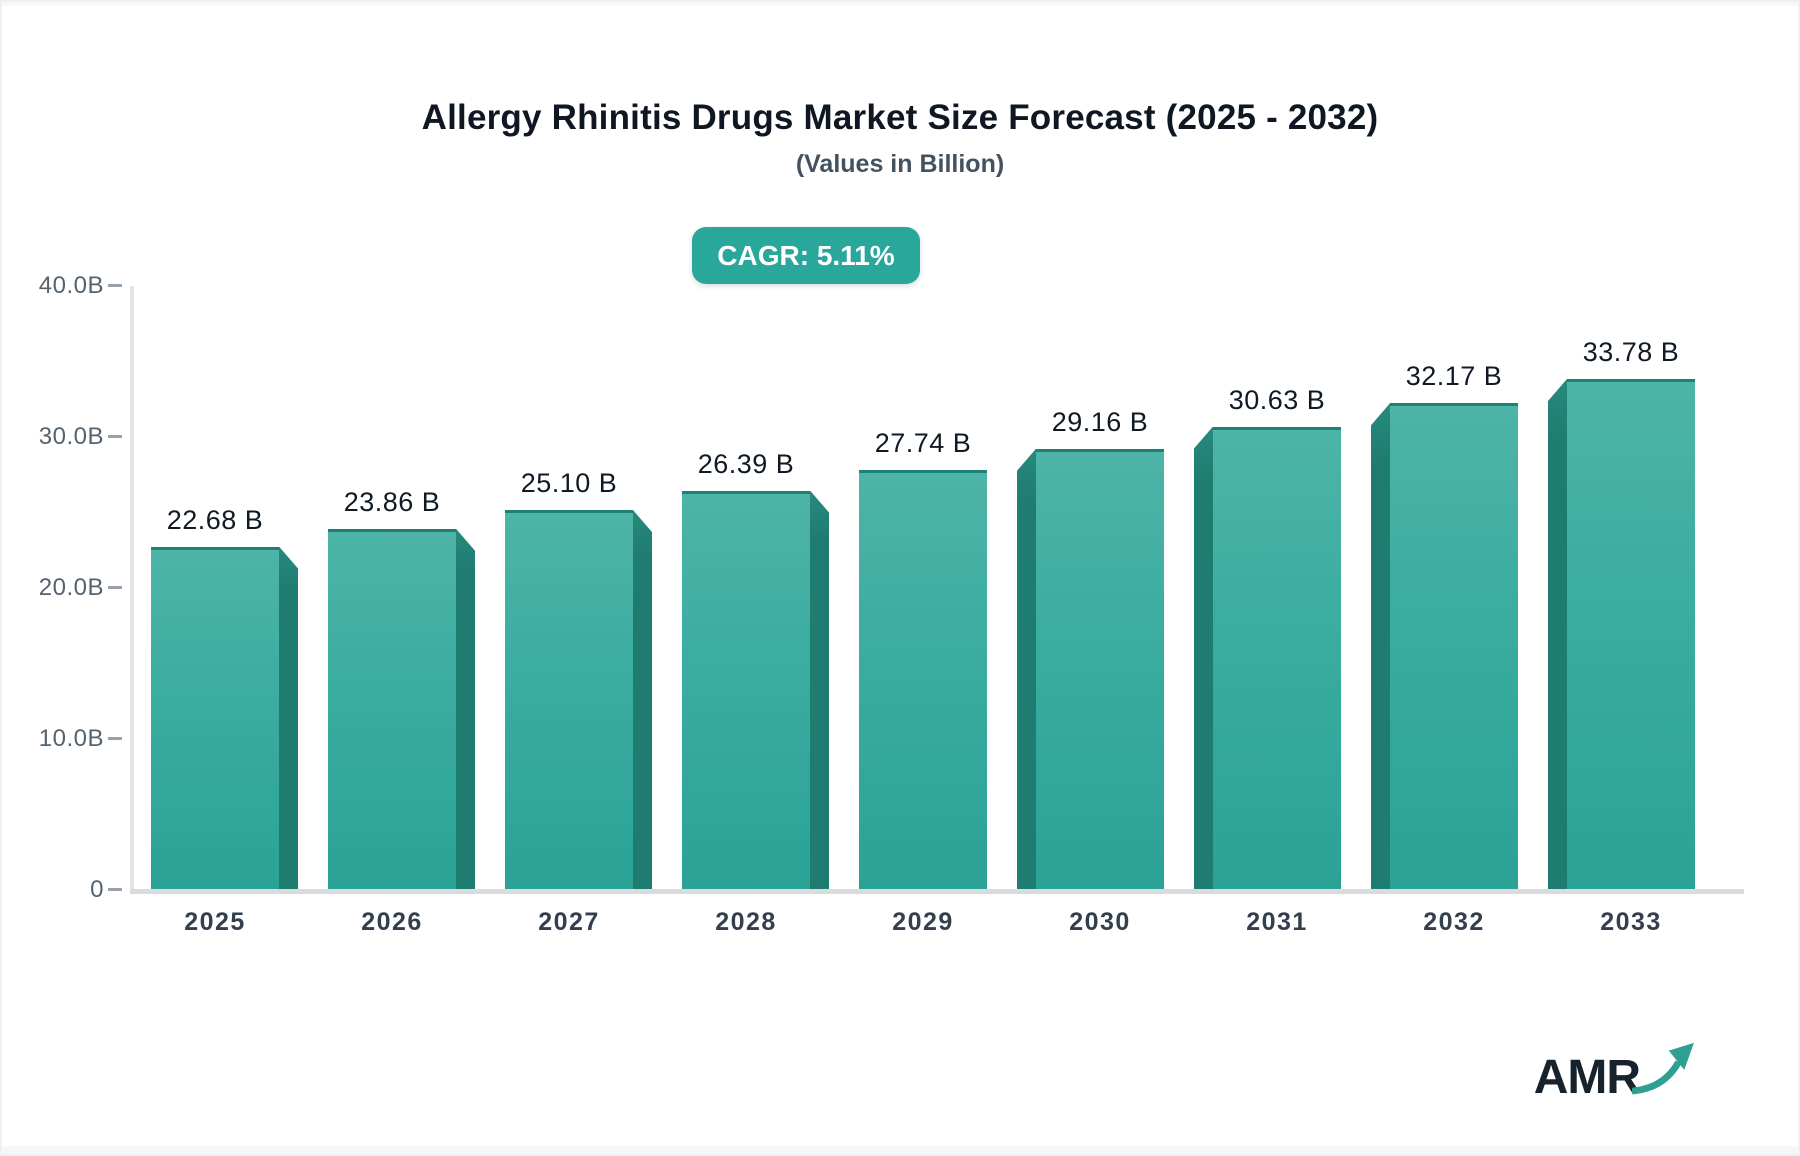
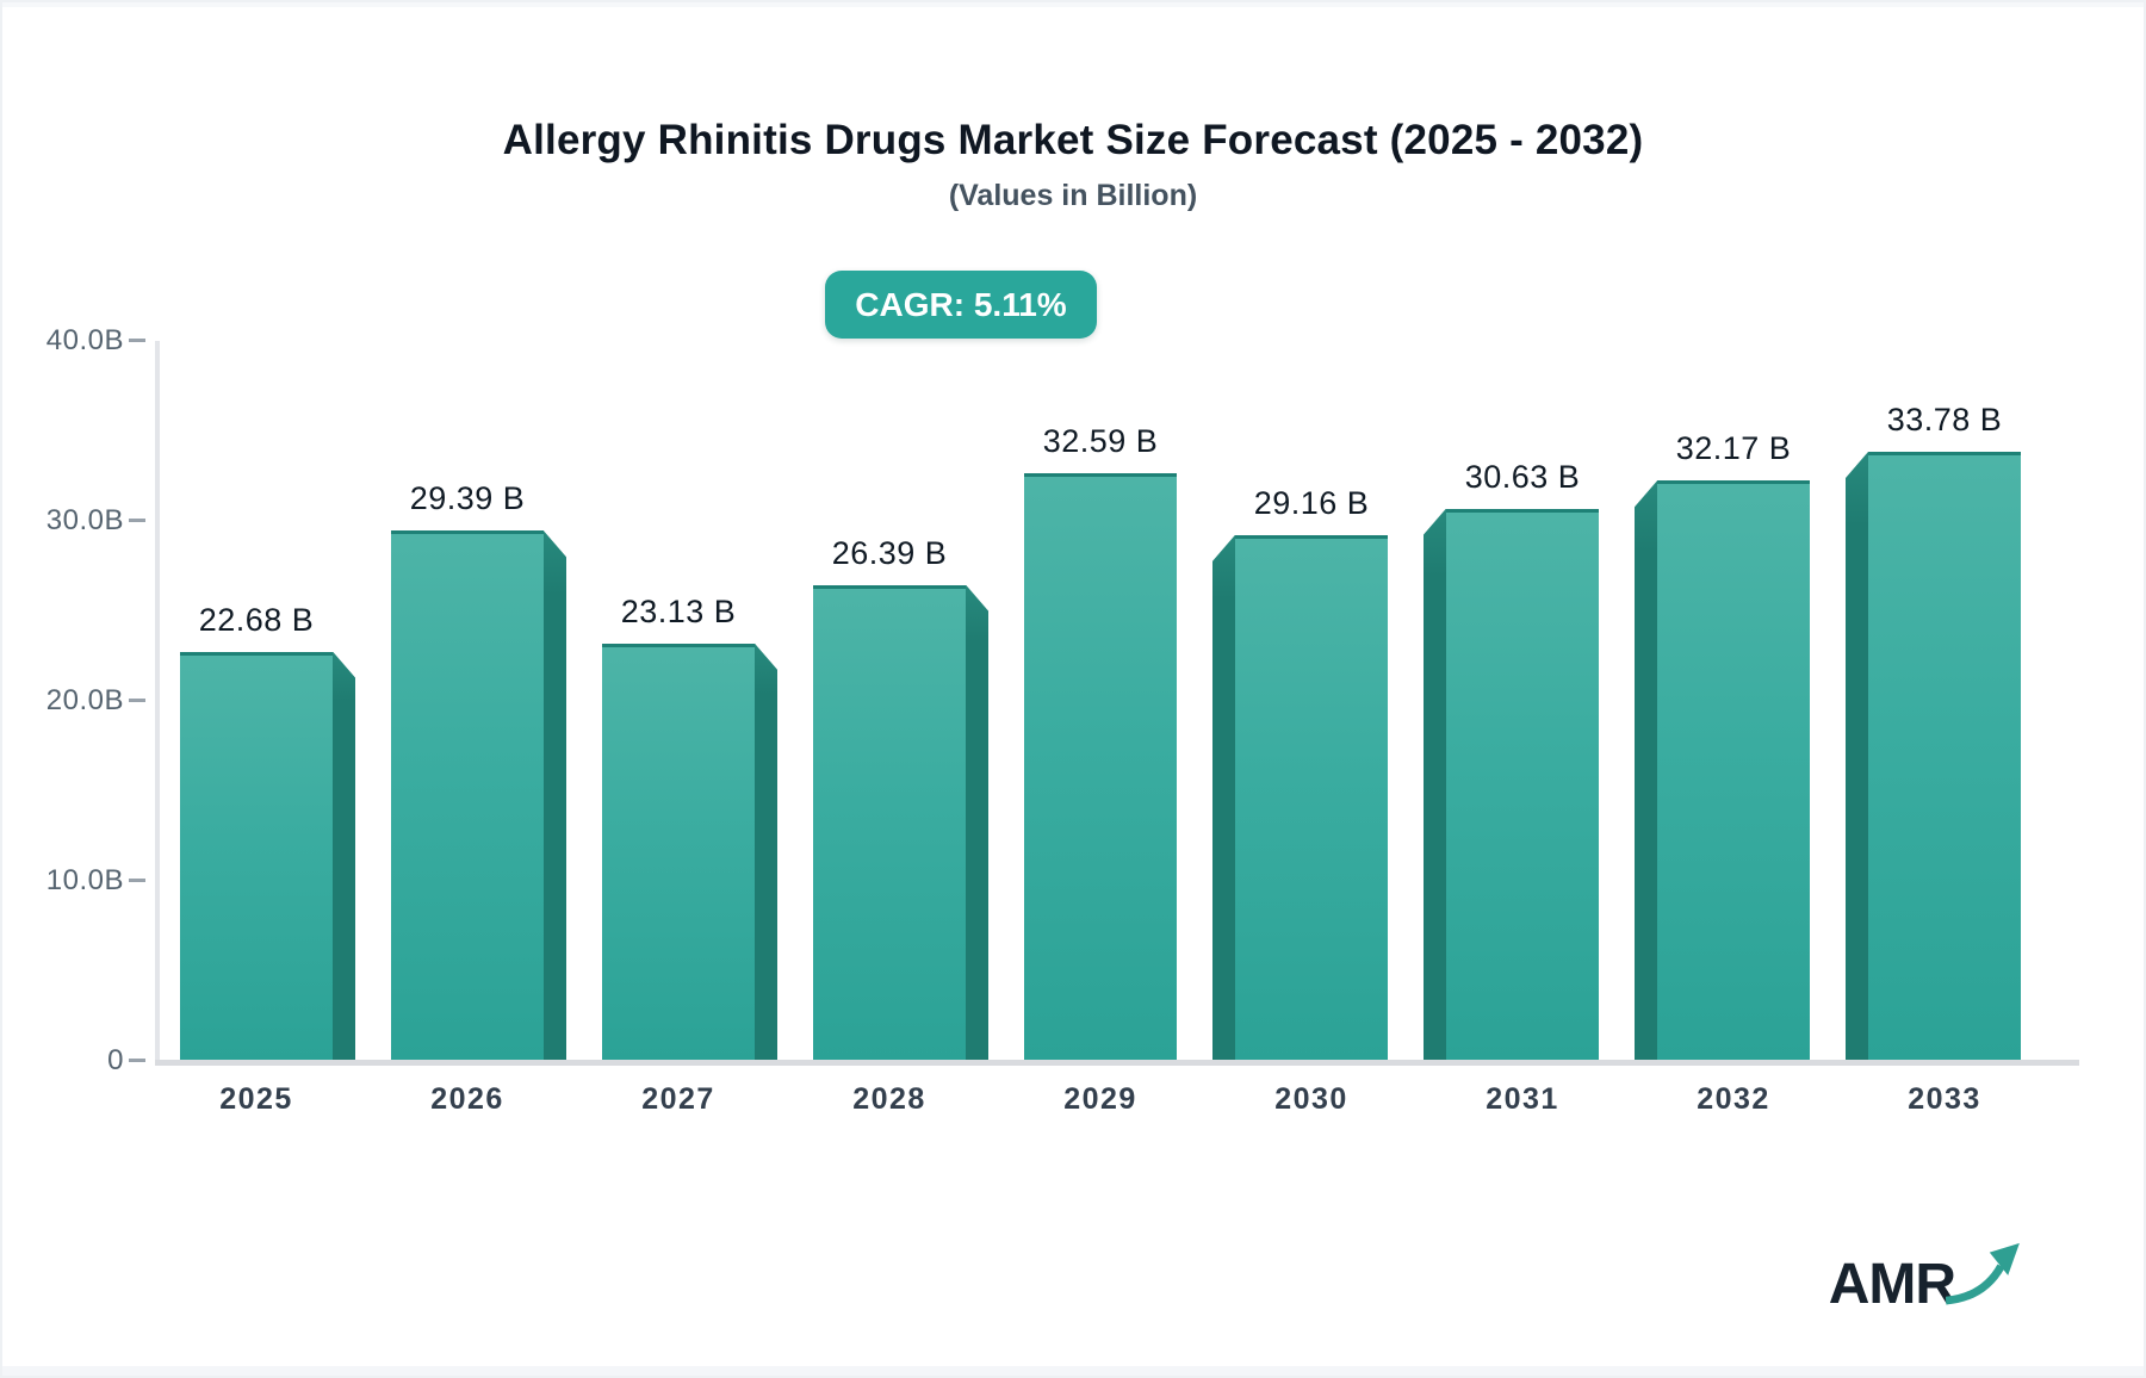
2026: 23.86 -> 29.39
2027: 25.10 -> 23.13
2029: 27.74 -> 32.59
